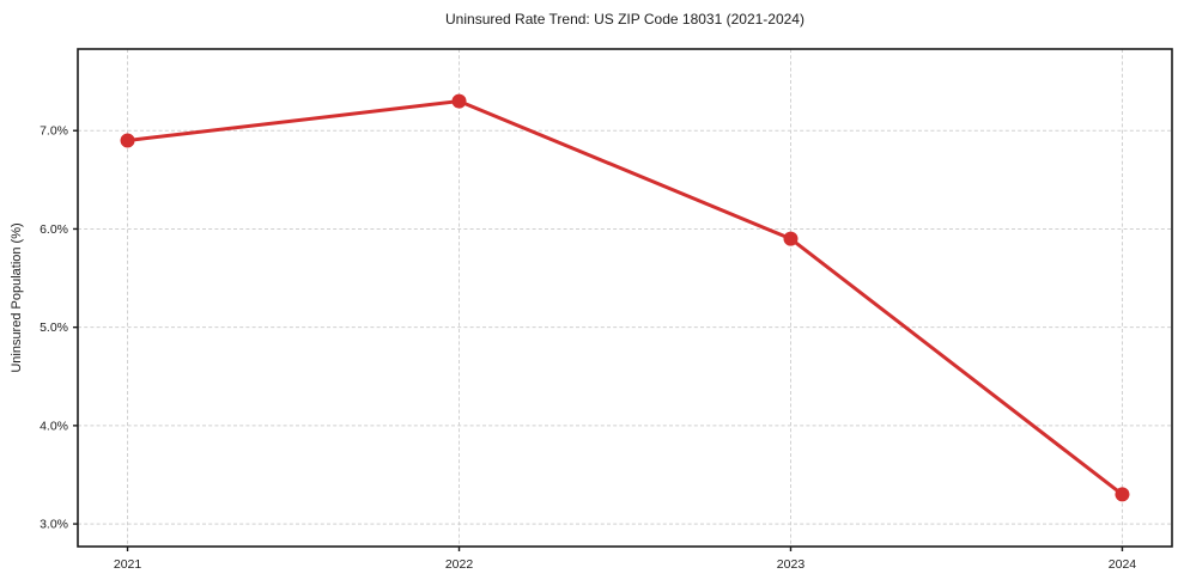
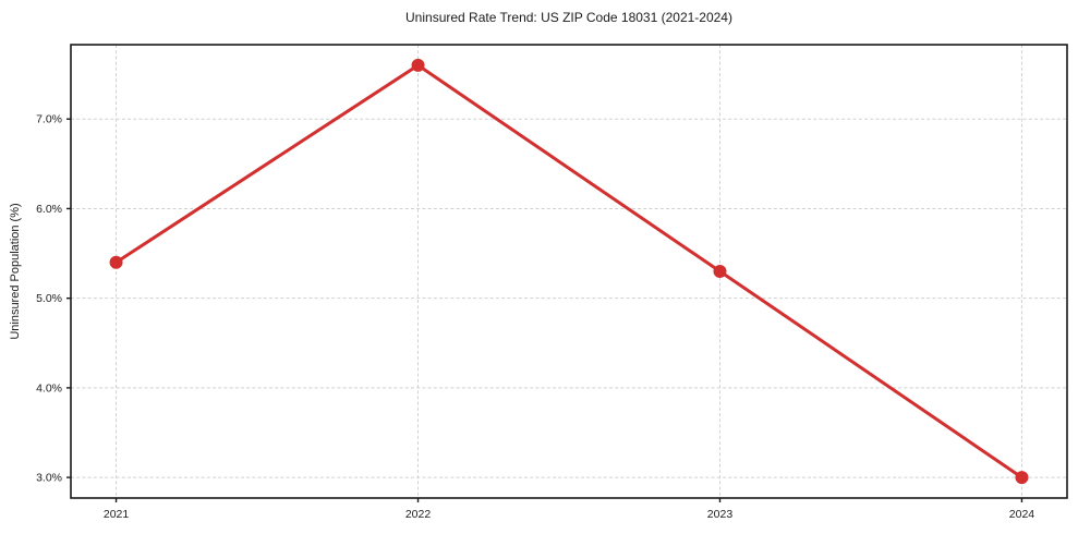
2021: 6.9% -> 5.4%
2022: 7.3% -> 7.6%
2023: 5.9% -> 5.3%
2024: 3.3% -> 3.0%
